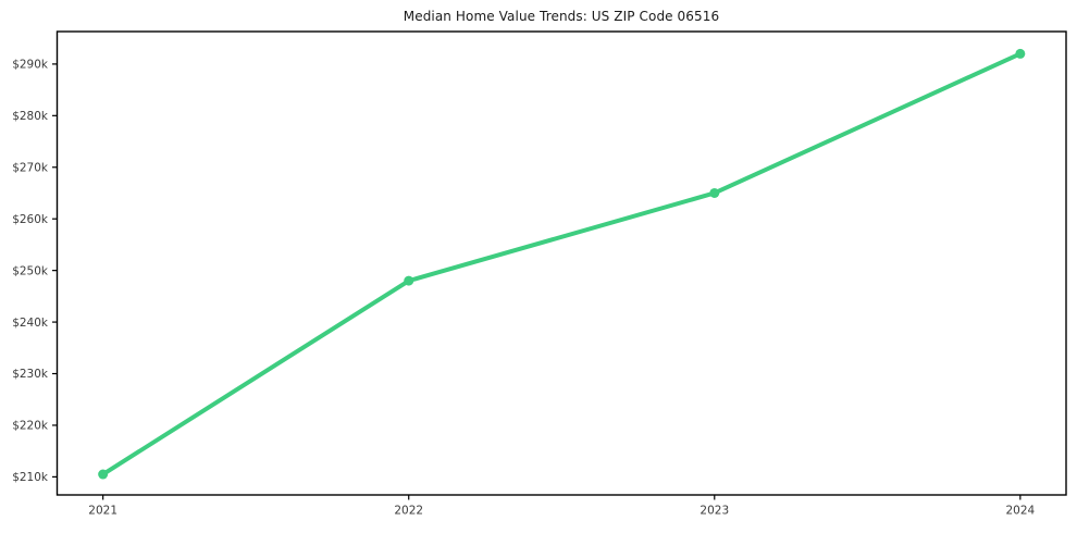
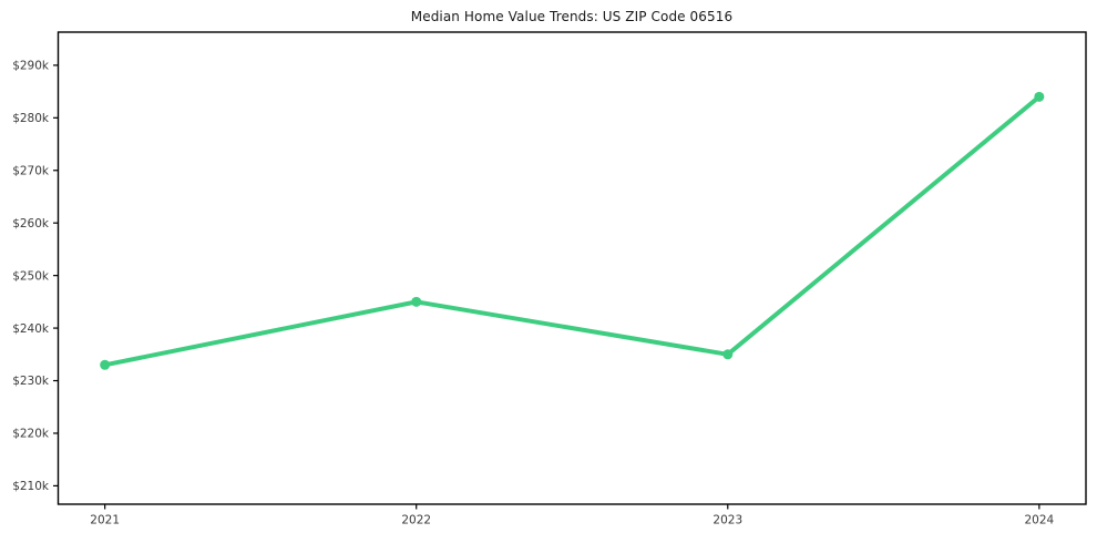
2021: $210k -> $233k
2022: $248k -> $245k
2023: $265k -> $235k
2024: $292k -> $284k
